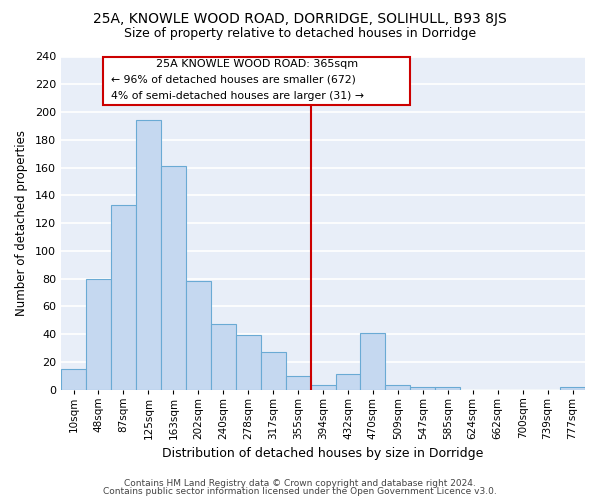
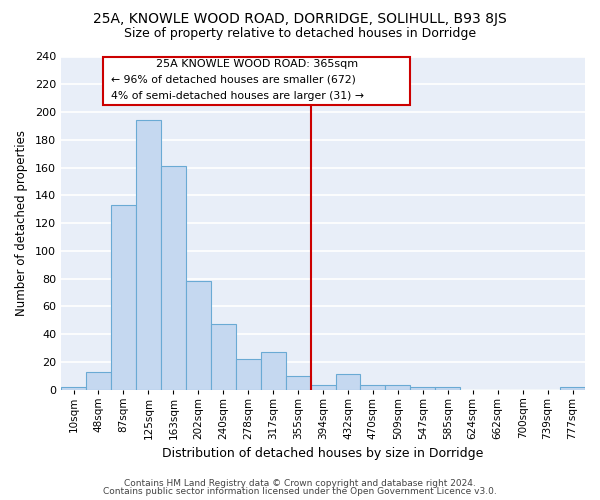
10sqm: 15 -> 2
48sqm: 80 -> 13
278sqm: 39 -> 22
470sqm: 41 -> 3
